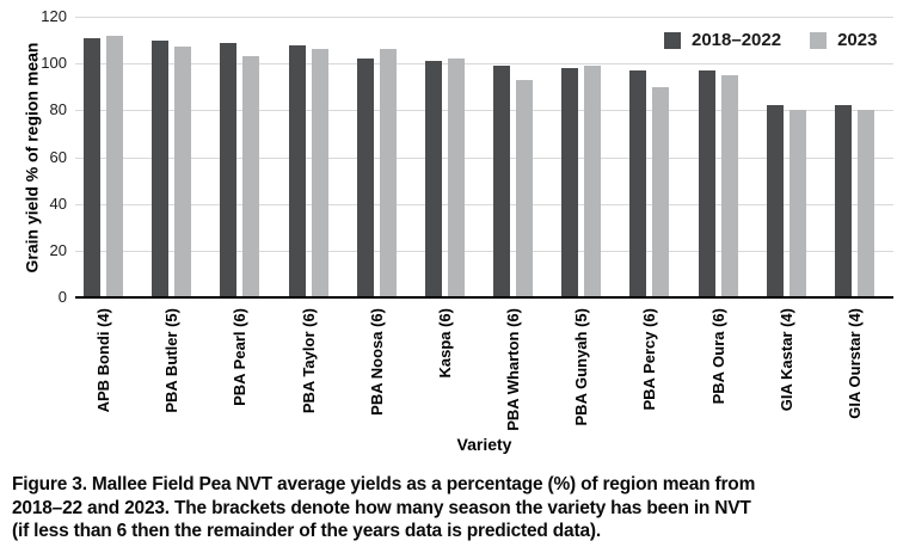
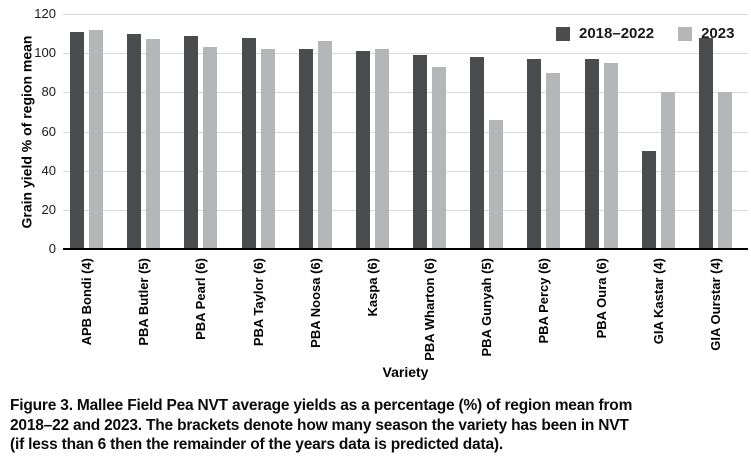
2023/PBA Taylor (6): 106 -> 102
2023/PBA Gunyah (5): 99 -> 66
2018–2022/GIA Kastar (4): 82 -> 50
2018–2022/GIA Ourstar (4): 82 -> 108
